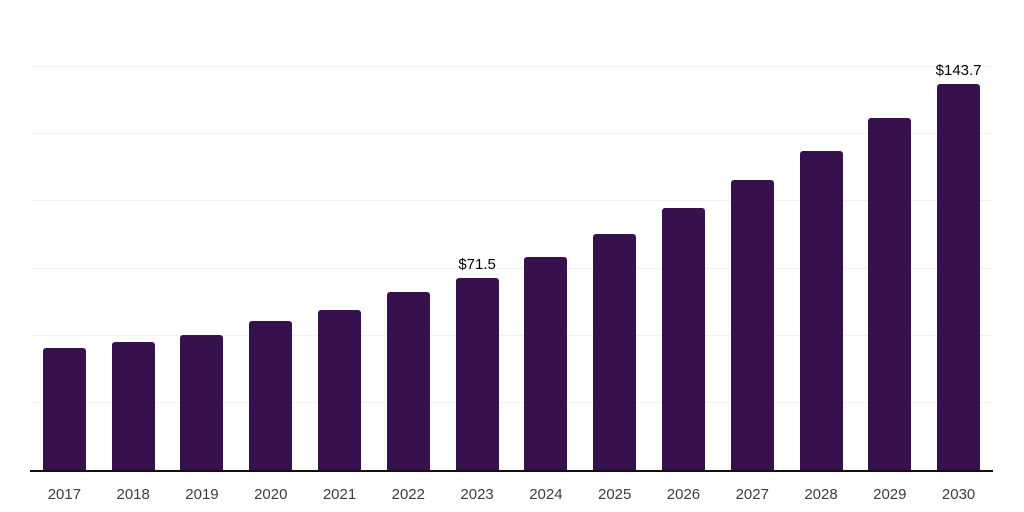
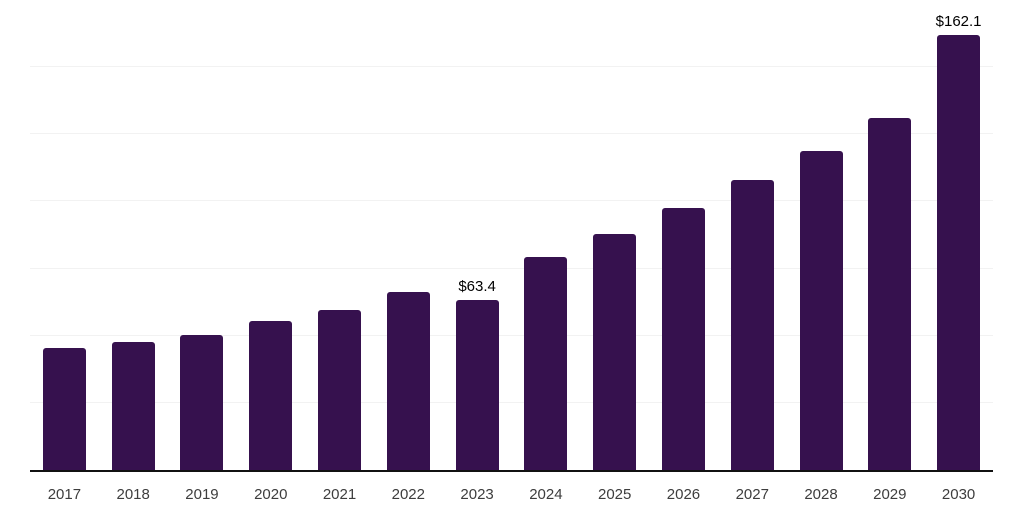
2023: $71.5 -> $63.4
2030: $143.7 -> $162.1
